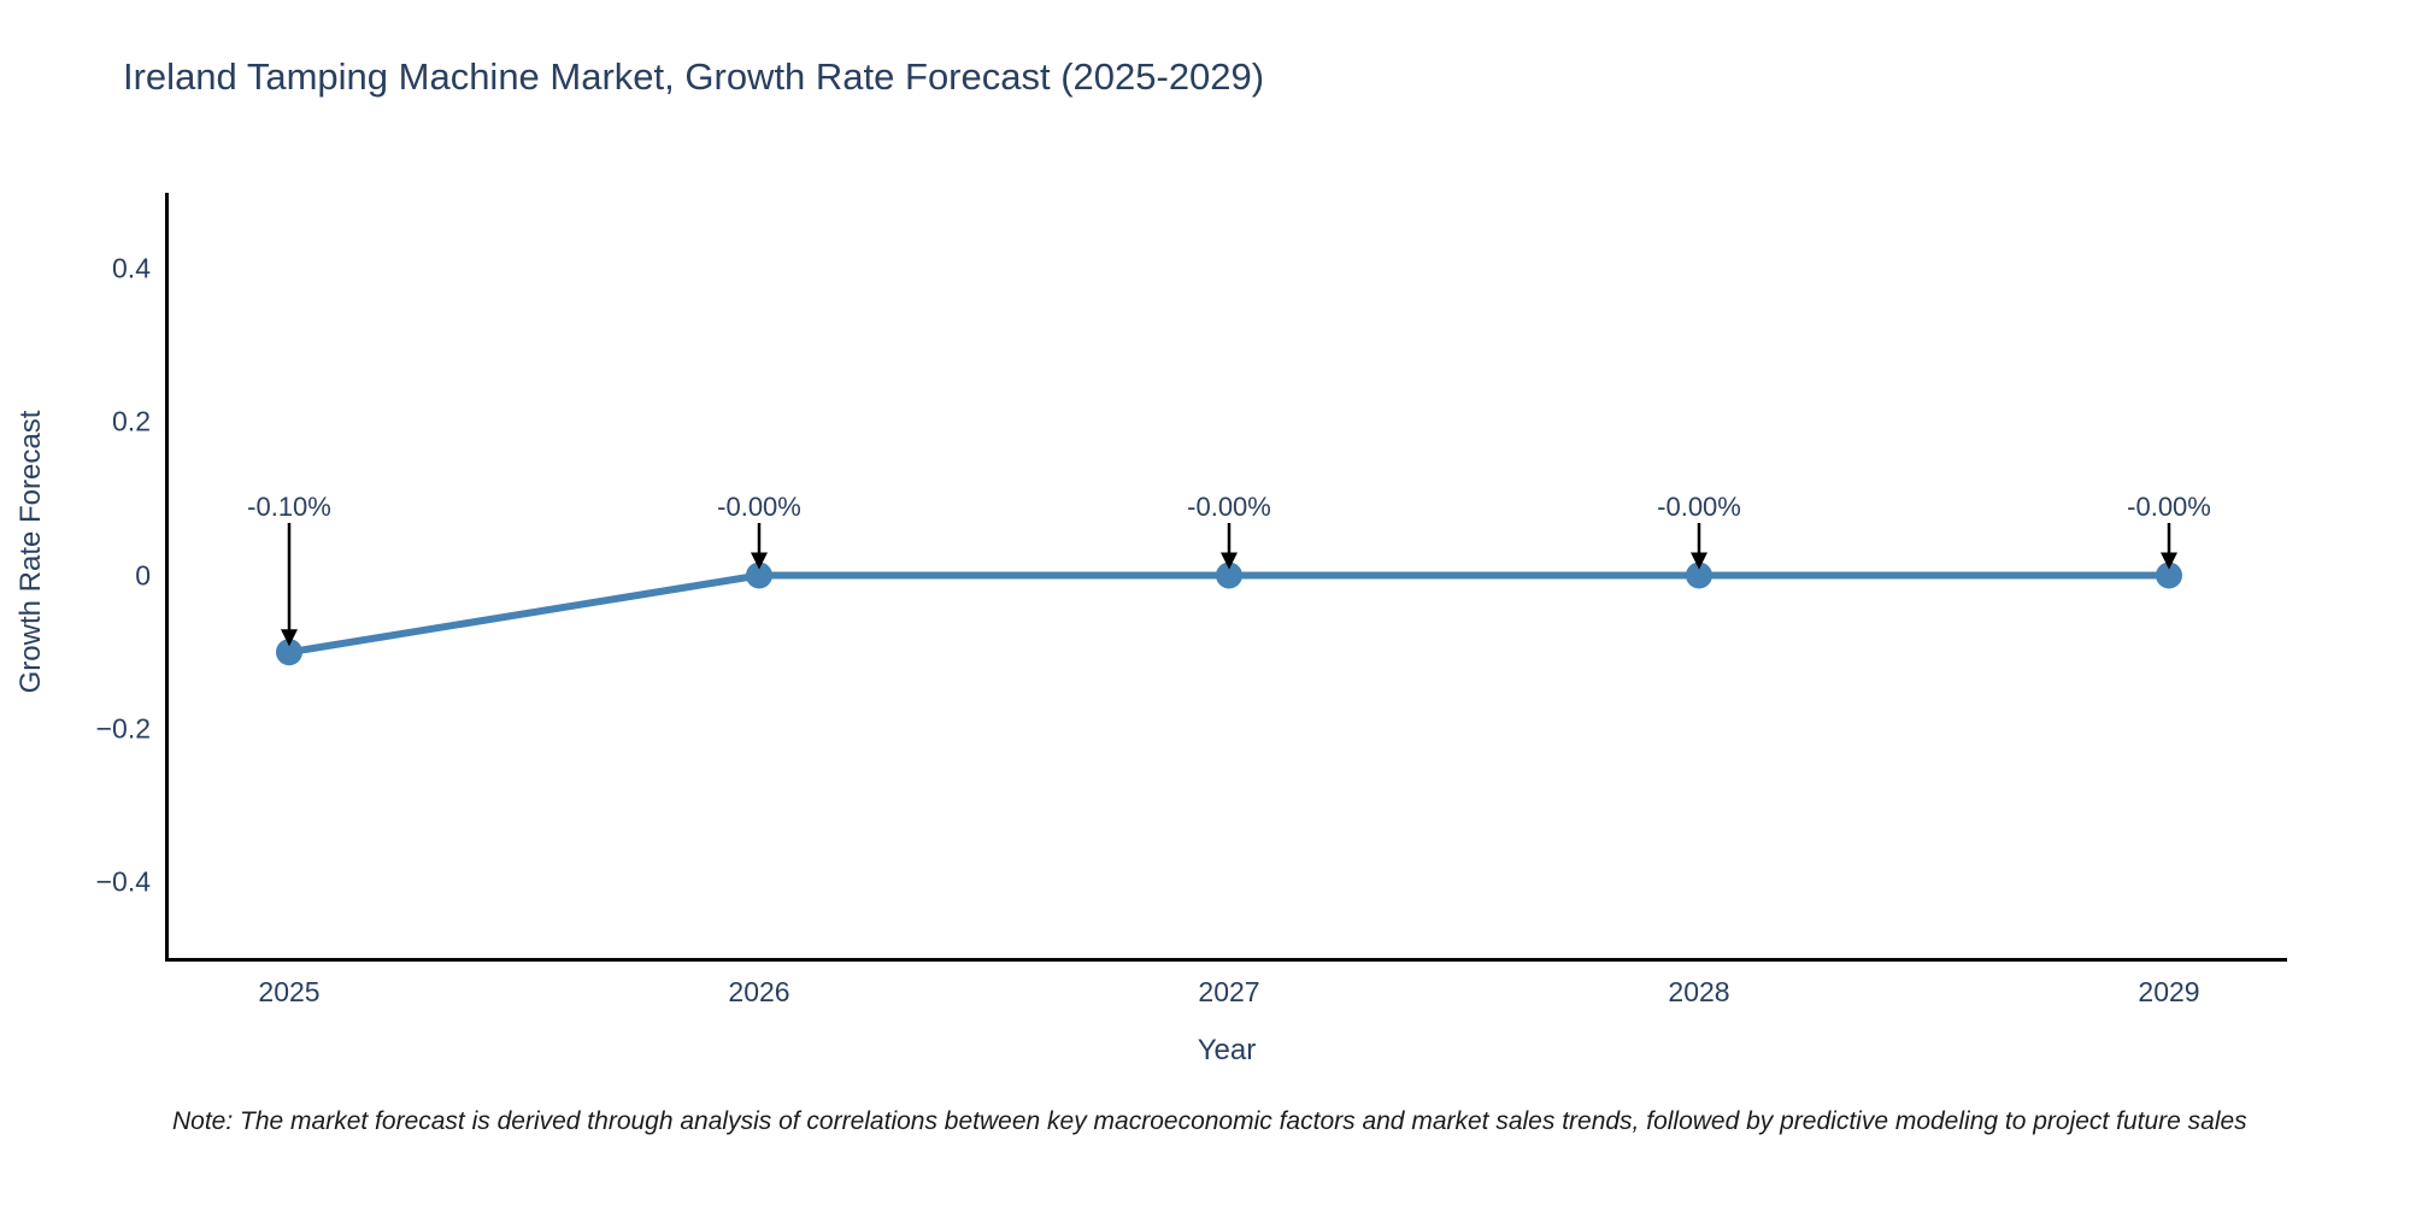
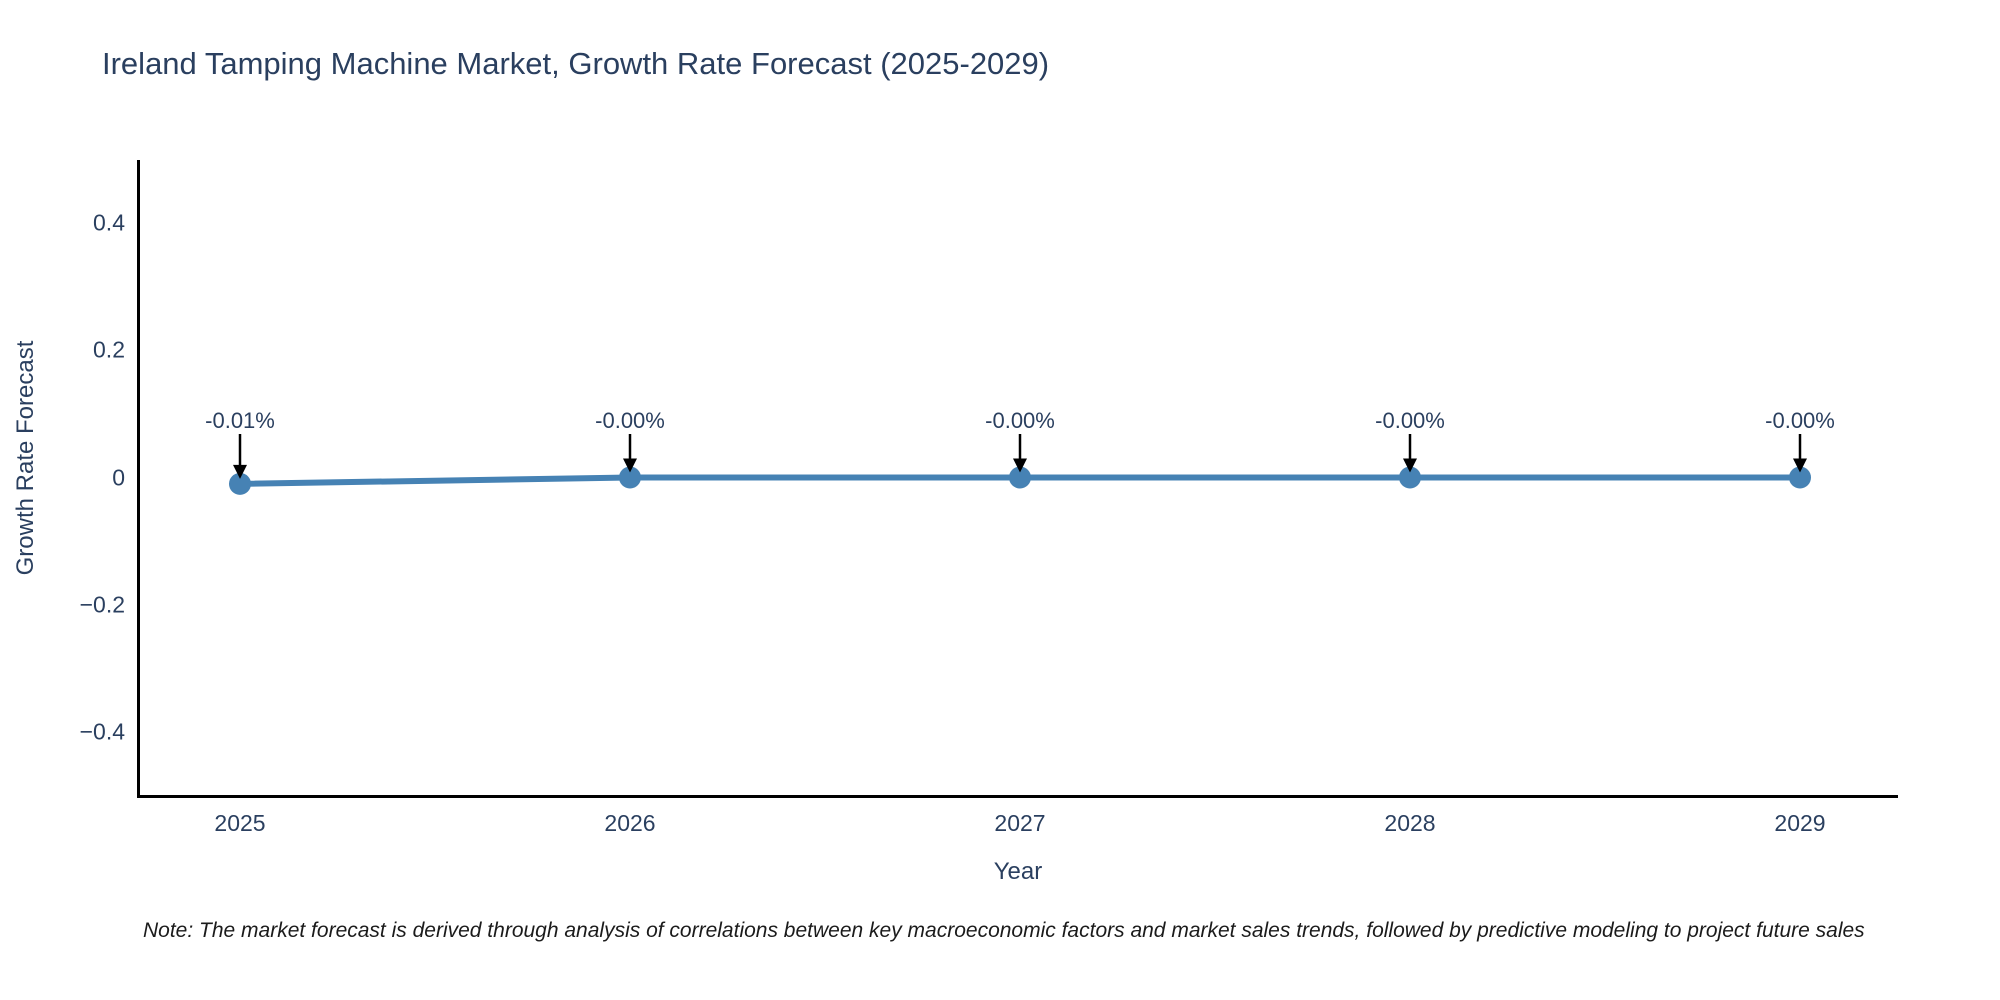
2025: -0.10% -> -0.01%
